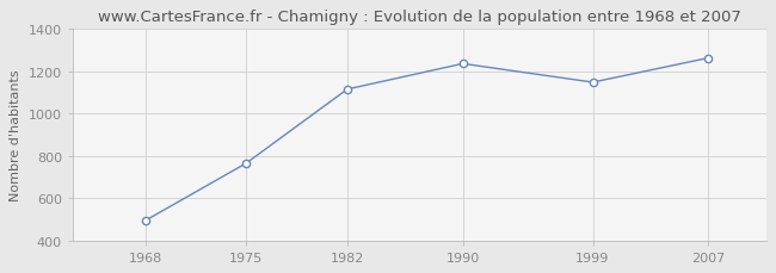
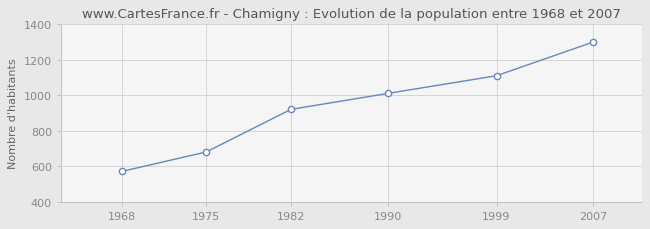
1968: 490 -> 570
1975: 760 -> 680
1982: 1120 -> 920
1990: 1240 -> 1010
1999: 1150 -> 1110
2007: 1260 -> 1300
